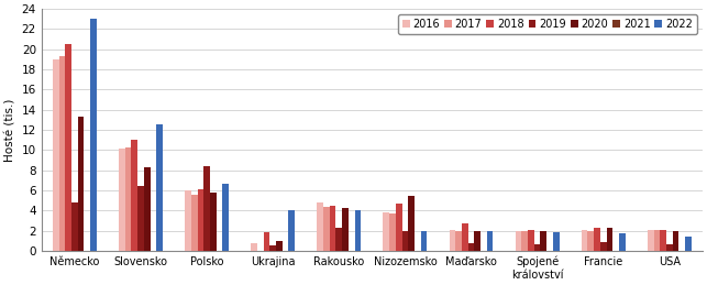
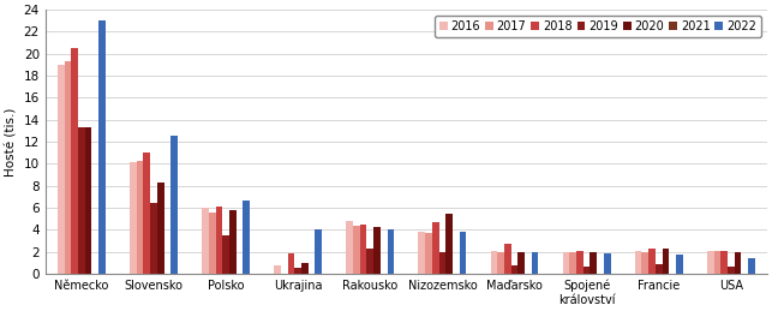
2019/Německo: 4.8 -> 13.3
2019/Polsko: 8.4 -> 3.5
2022/Nizozemsko: 2.0 -> 3.8
